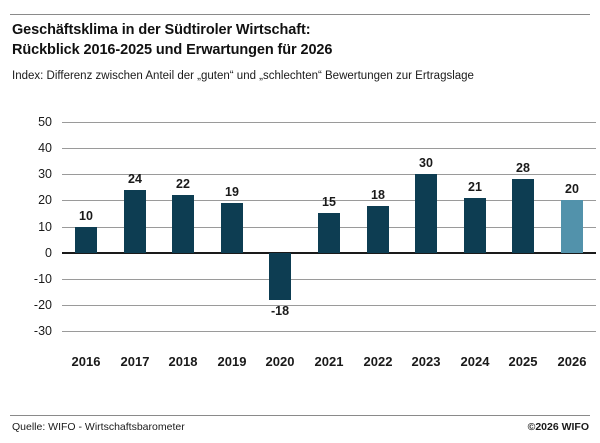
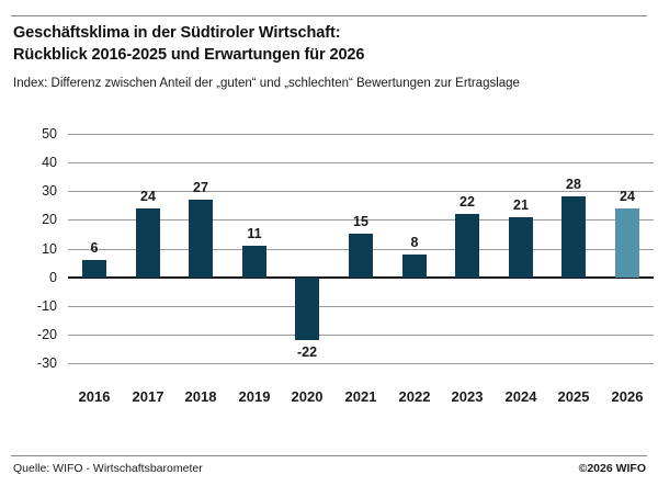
2016: 10 -> 6
2018: 22 -> 27
2019: 19 -> 11
2020: -18 -> -22
2022: 18 -> 8
2023: 30 -> 22
2026: 20 -> 24
